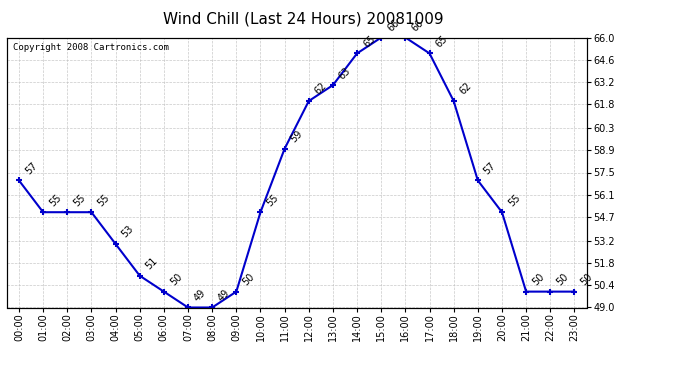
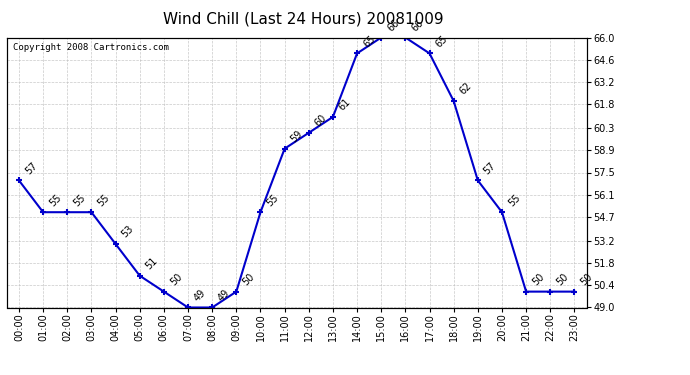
12:00: 62 -> 60
13:00: 63 -> 61
